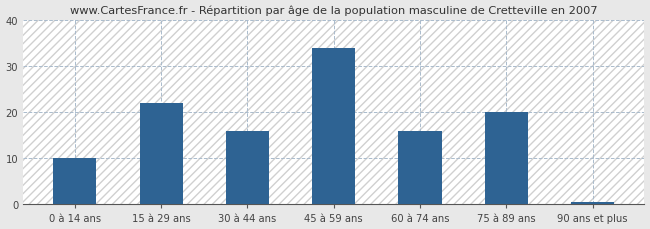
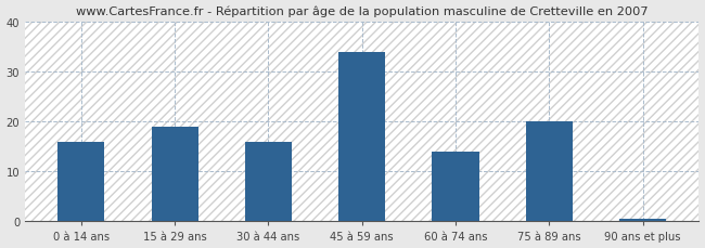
0 à 14 ans: 10.0 -> 16.0
15 à 29 ans: 22.0 -> 19.0
60 à 74 ans: 16.0 -> 14.0
